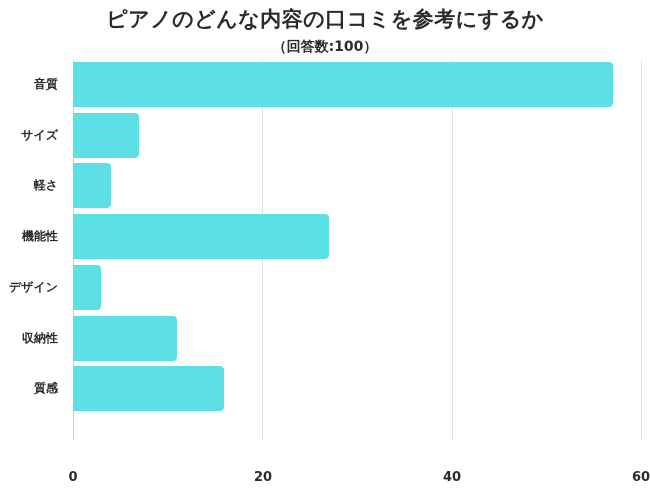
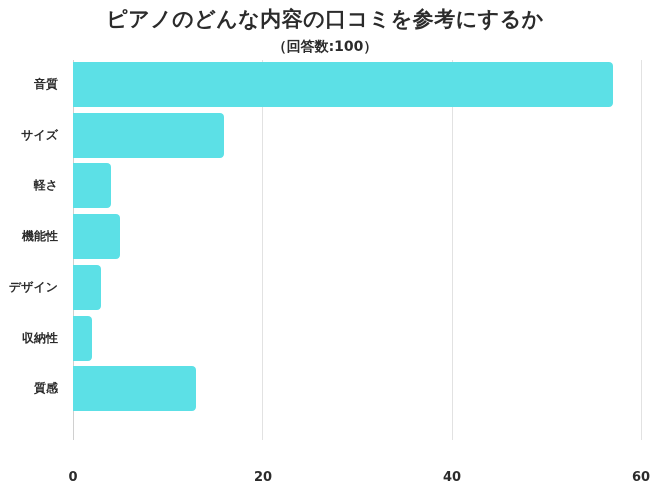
サイズ: 7 -> 16
機能性: 27 -> 5
収納性: 11 -> 2
質感: 16 -> 13
